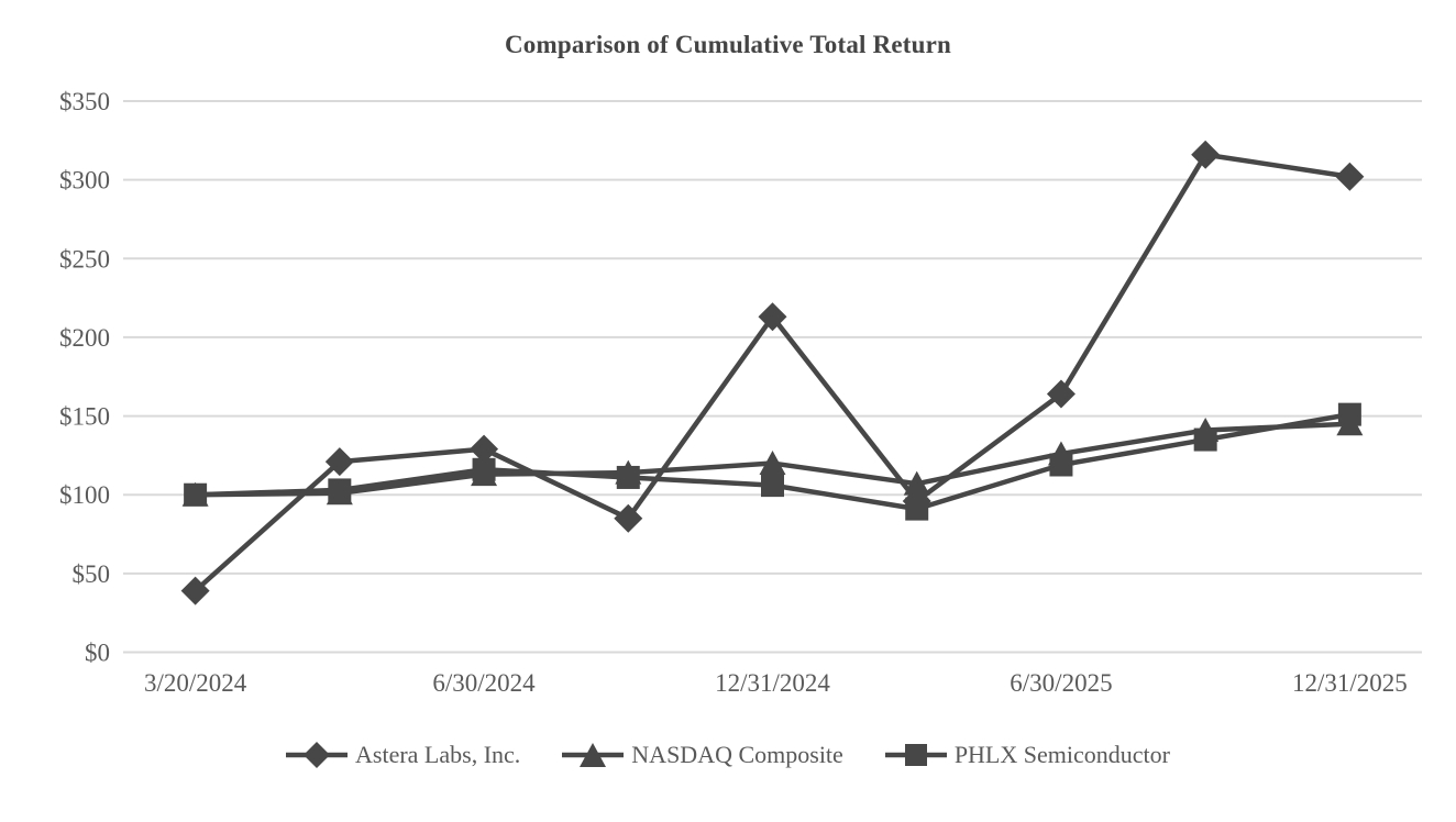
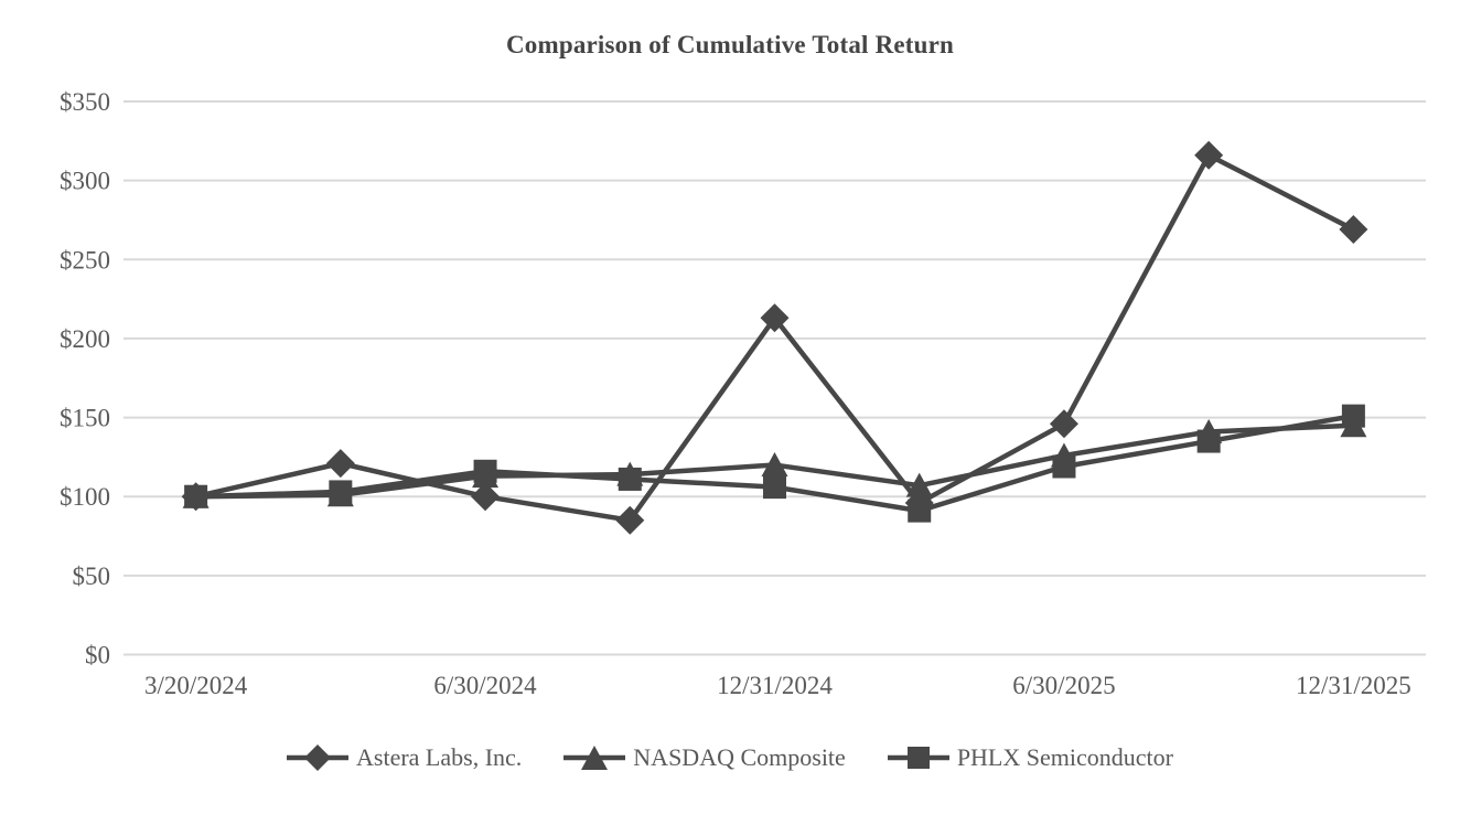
Astera Labs, Inc./3/20/2024: $39 -> $100
Astera Labs, Inc./6/30/2024: $129 -> $100
Astera Labs, Inc./6/30/2025: $164 -> $146
Astera Labs, Inc./12/31/2025: $302 -> $269
